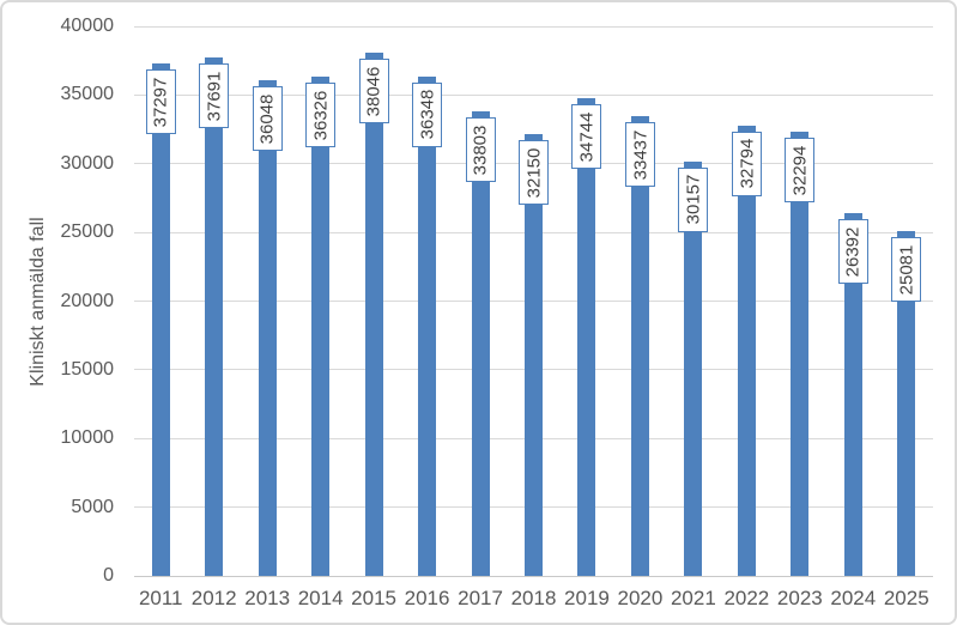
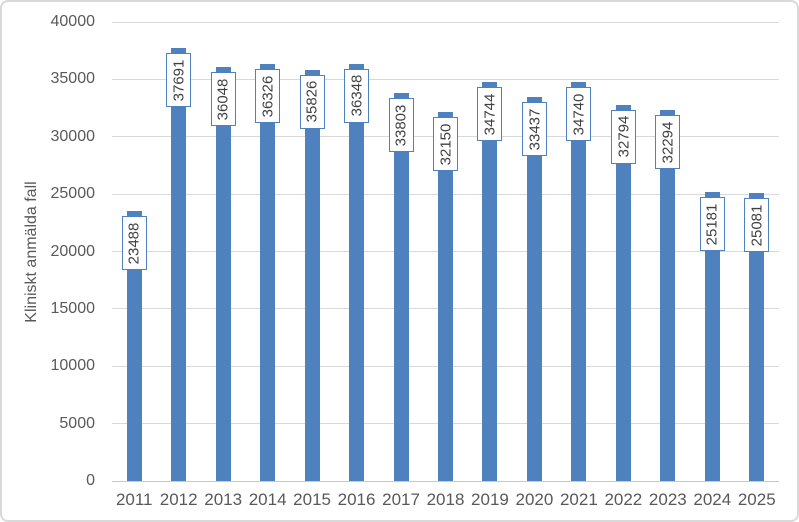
2011: 37297 -> 23488
2015: 38046 -> 35826
2021: 30157 -> 34740
2024: 26392 -> 25181
